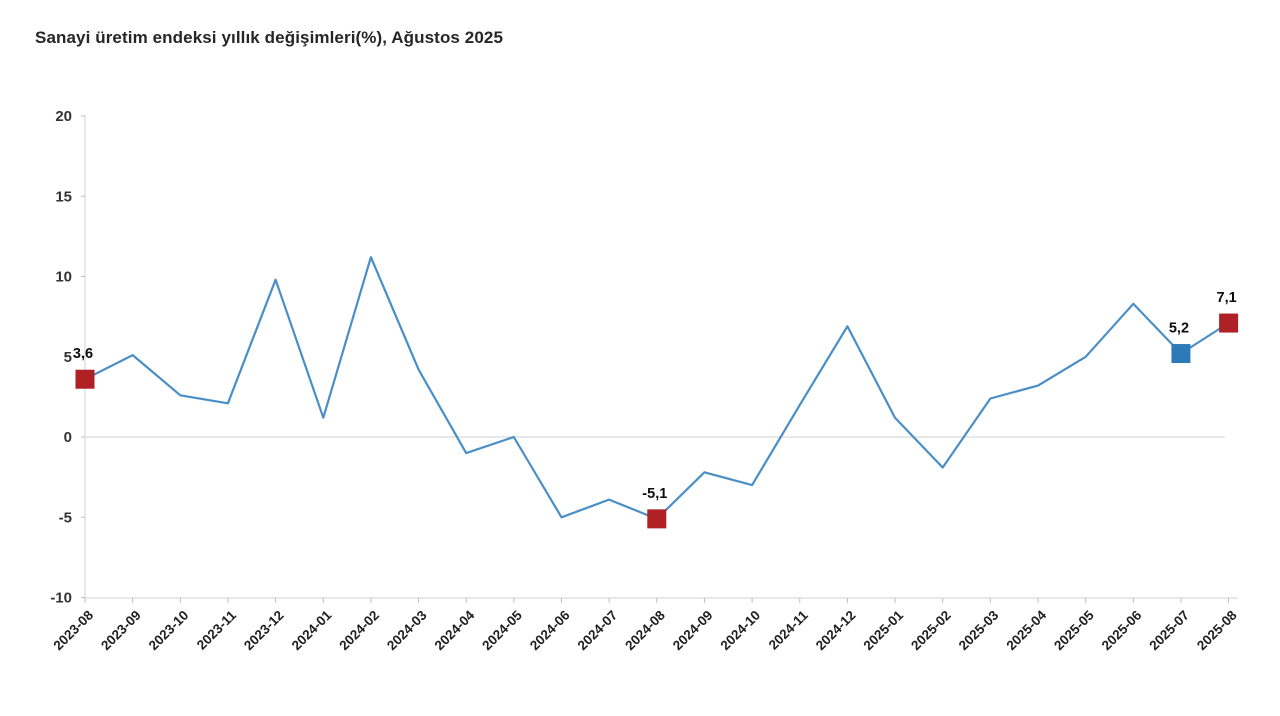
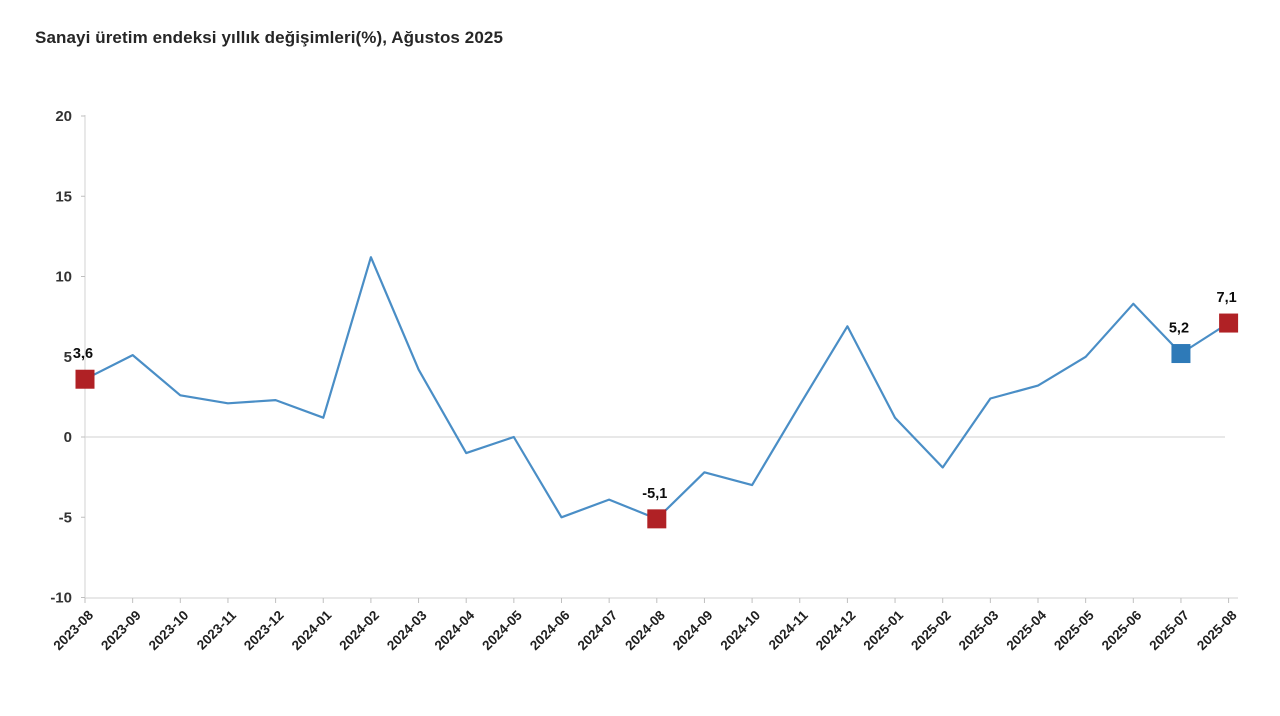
2023-12: 9.8 -> 2.3
